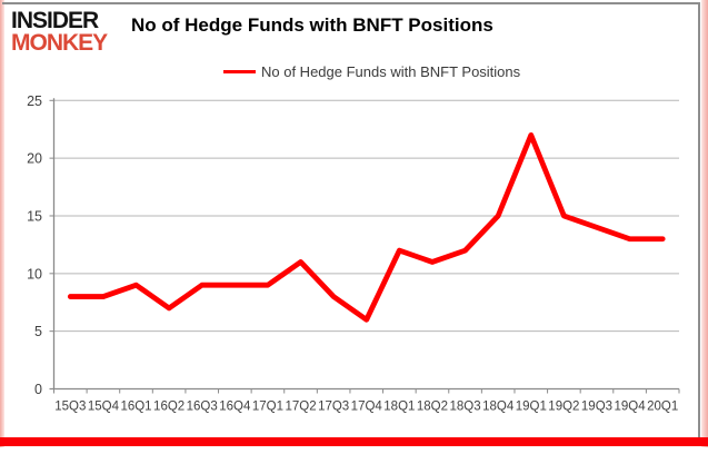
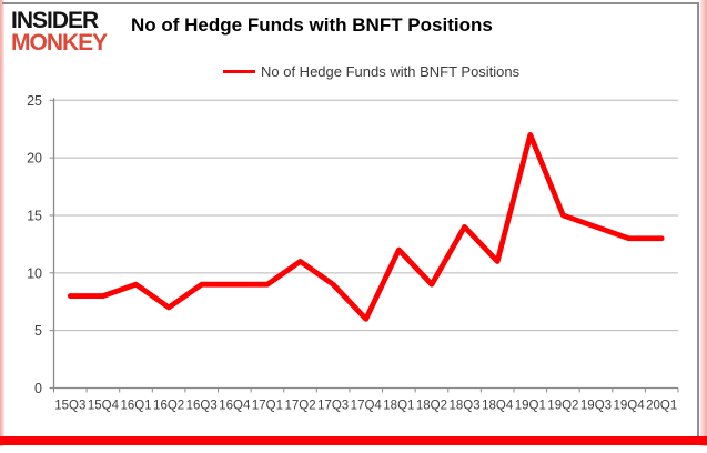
17Q3: 8 -> 9
18Q2: 11 -> 9
18Q3: 12 -> 14
18Q4: 15 -> 11
